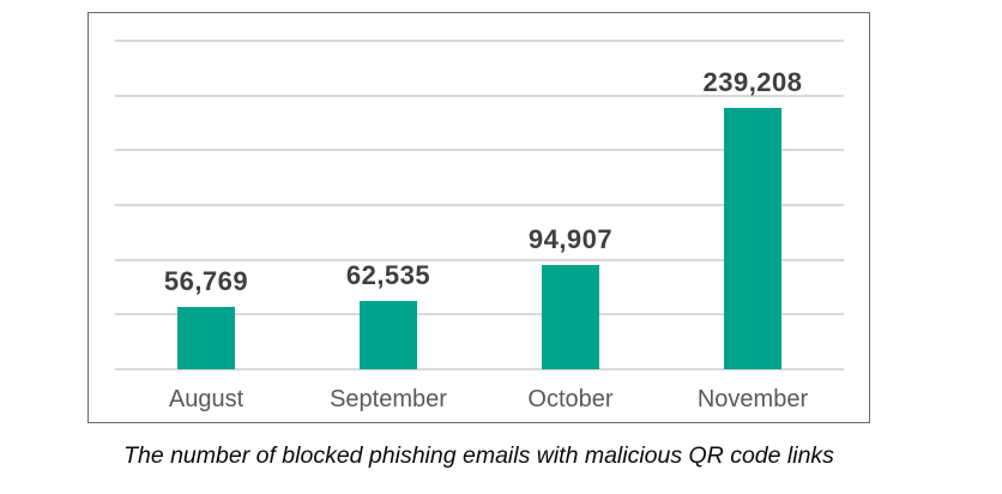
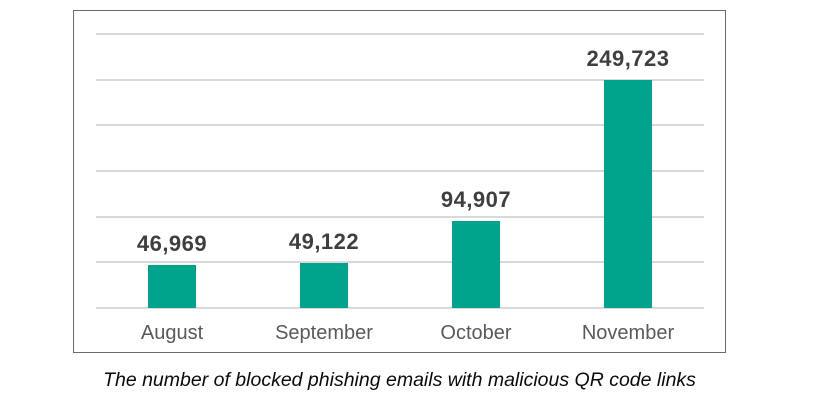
August: 56,769 -> 46,969
September: 62,535 -> 49,122
November: 239,208 -> 249,723
